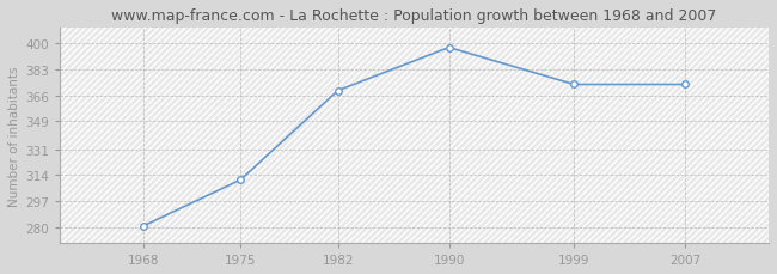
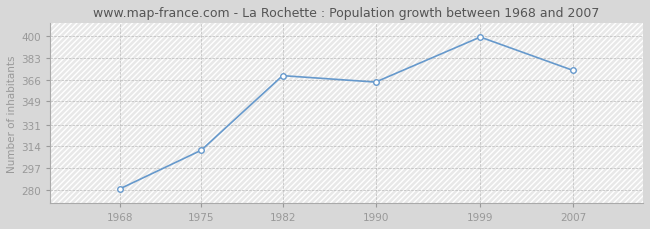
1990: 397 -> 364
1999: 373 -> 399
